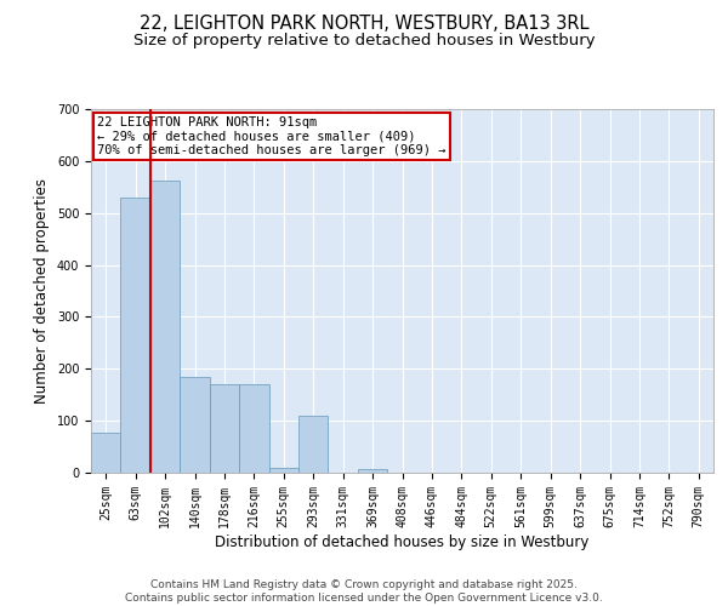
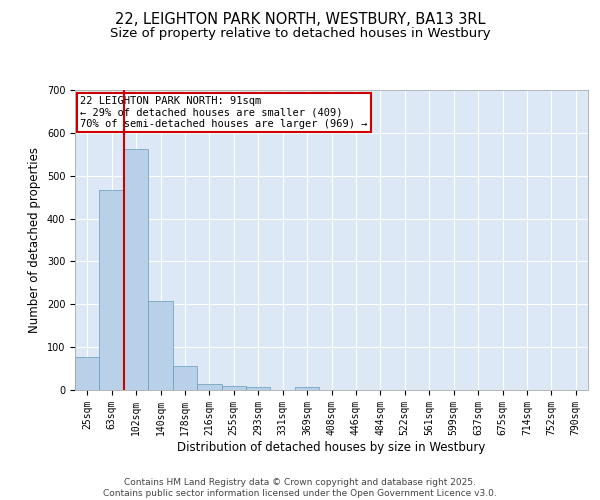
63sqm: 530 -> 467
140sqm: 185 -> 208
178sqm: 170 -> 55
216sqm: 170 -> 14
293sqm: 110 -> 8
